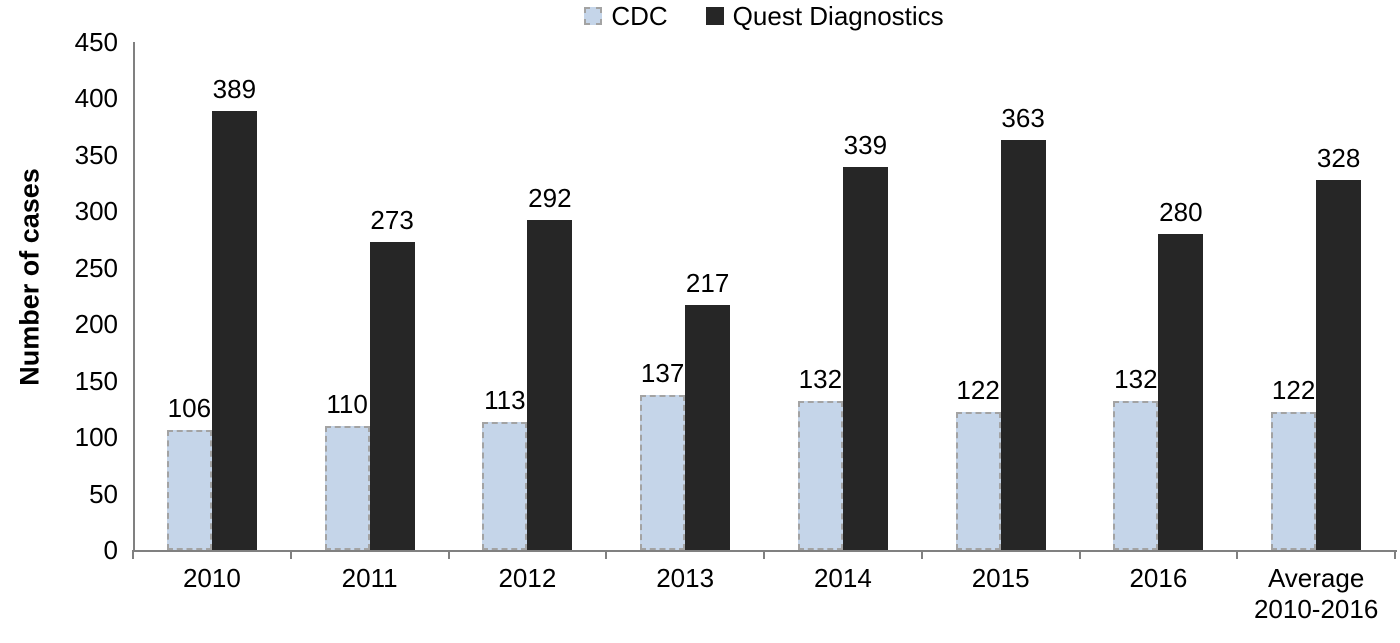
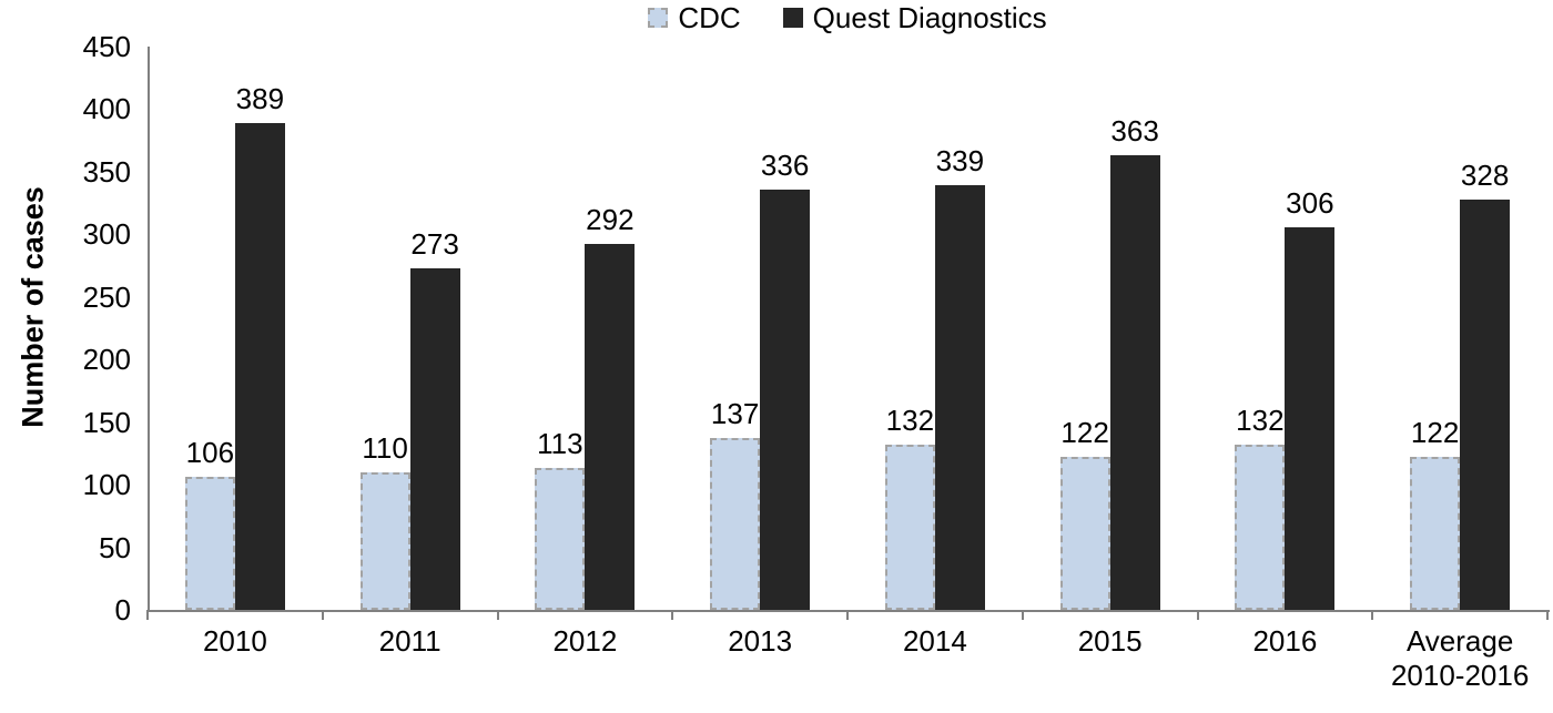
Quest Diagnostics/2013: 217 -> 336
Quest Diagnostics/2016: 280 -> 306
